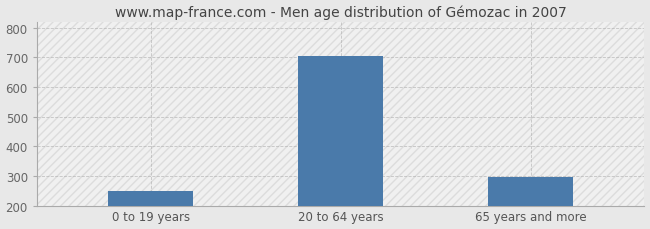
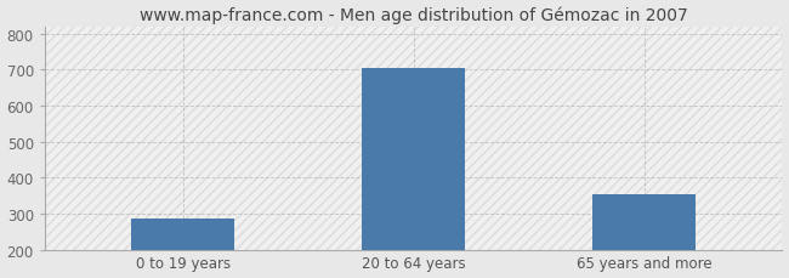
0 to 19 years: 250 -> 285
65 years and more: 298 -> 355
